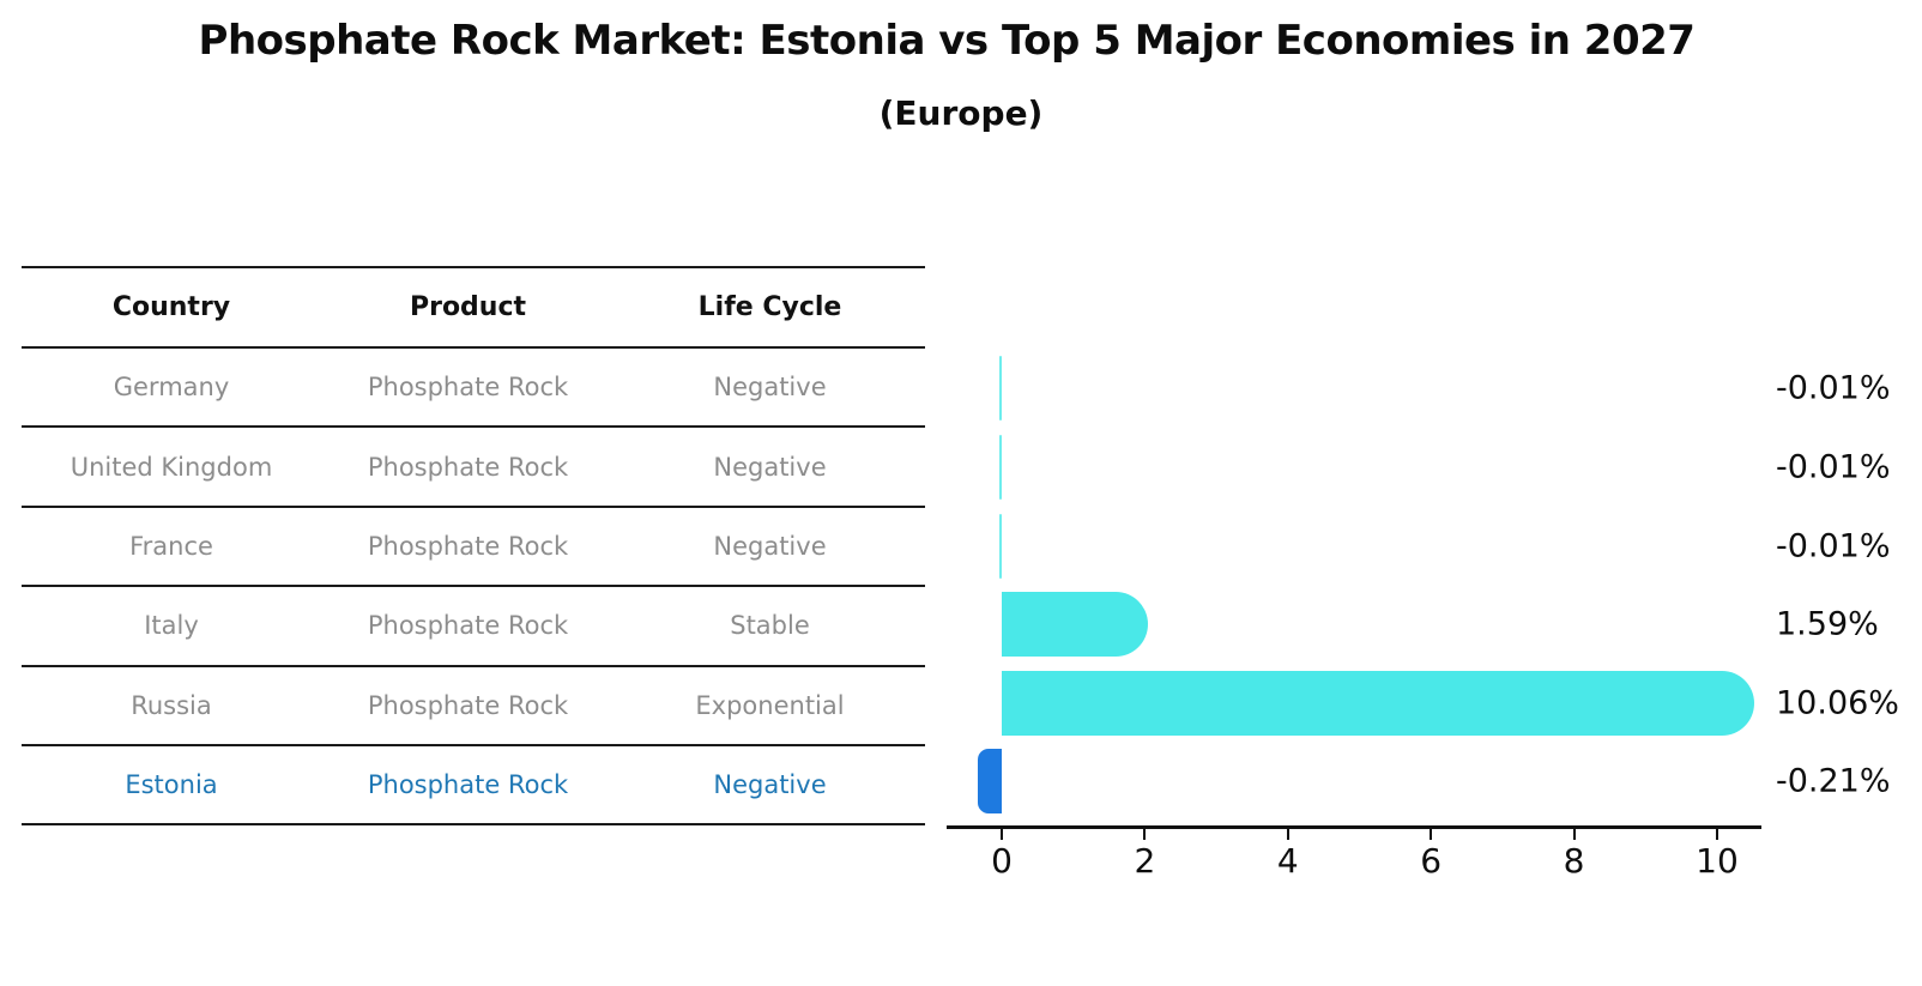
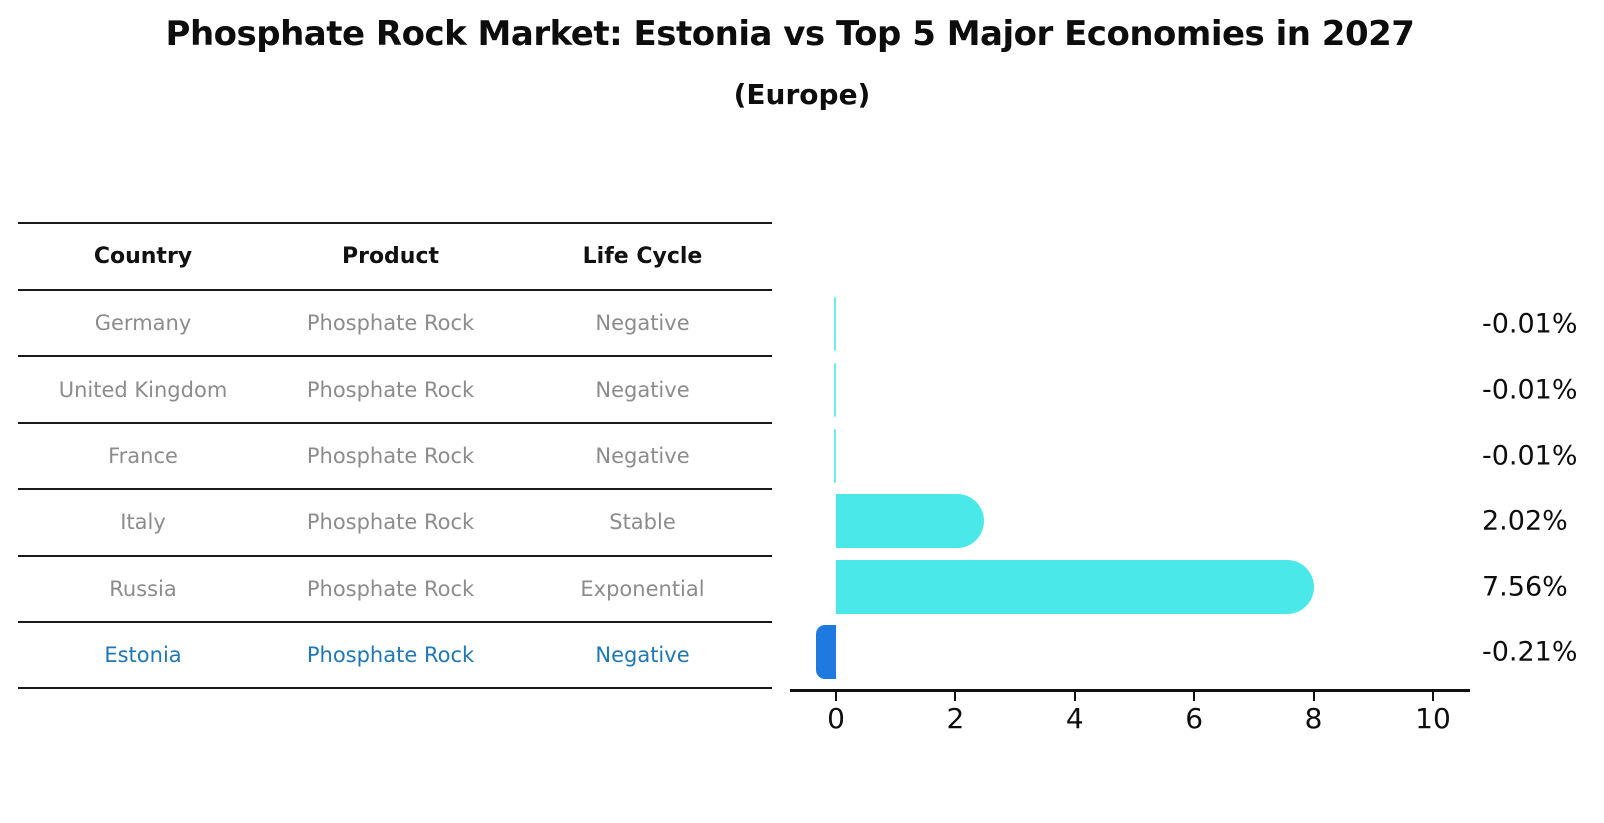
Italy: 1.59% -> 2.02%
Russia: 10.06% -> 7.56%
